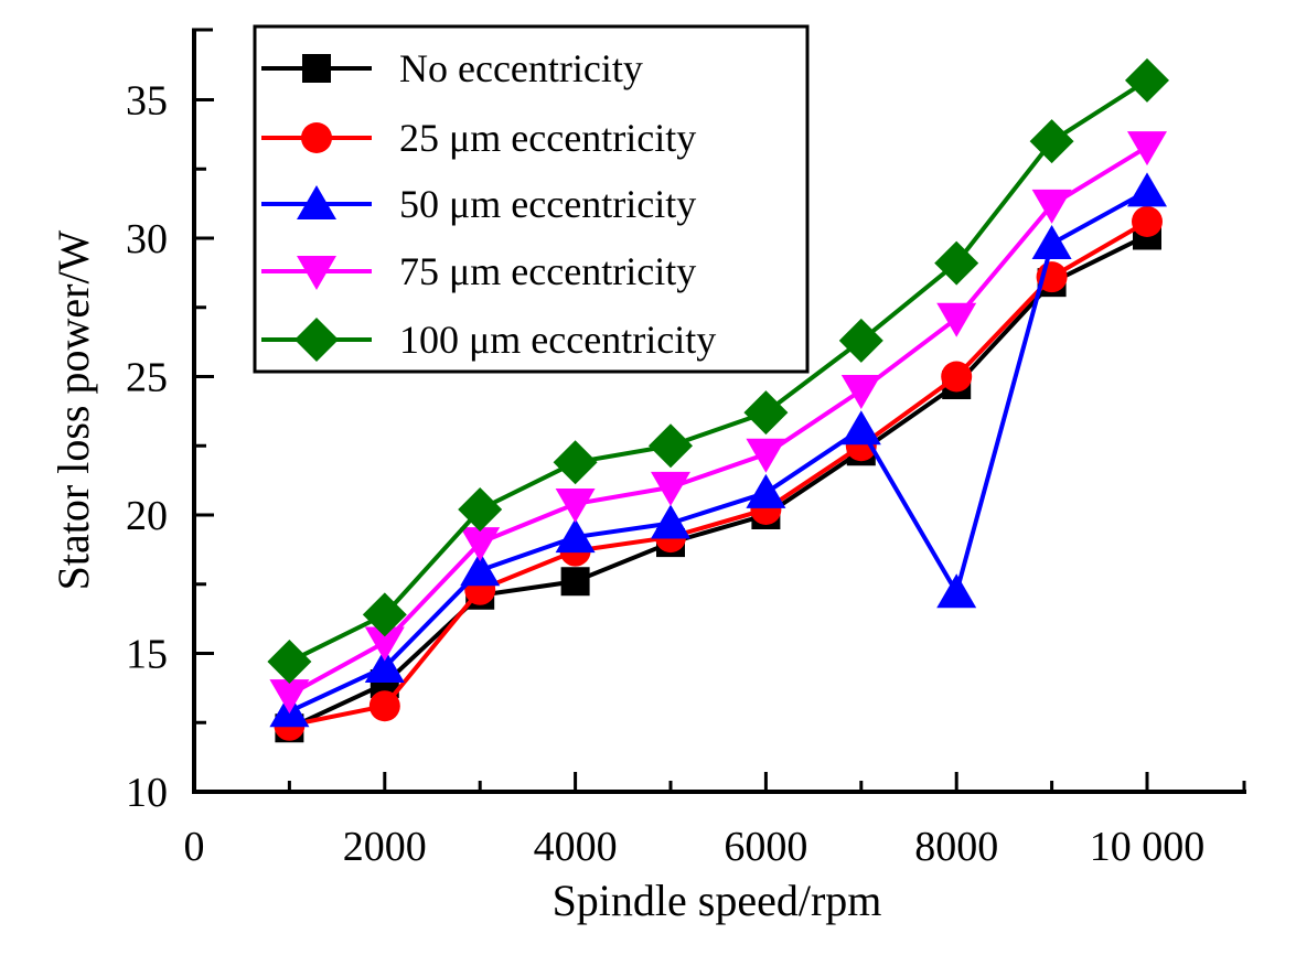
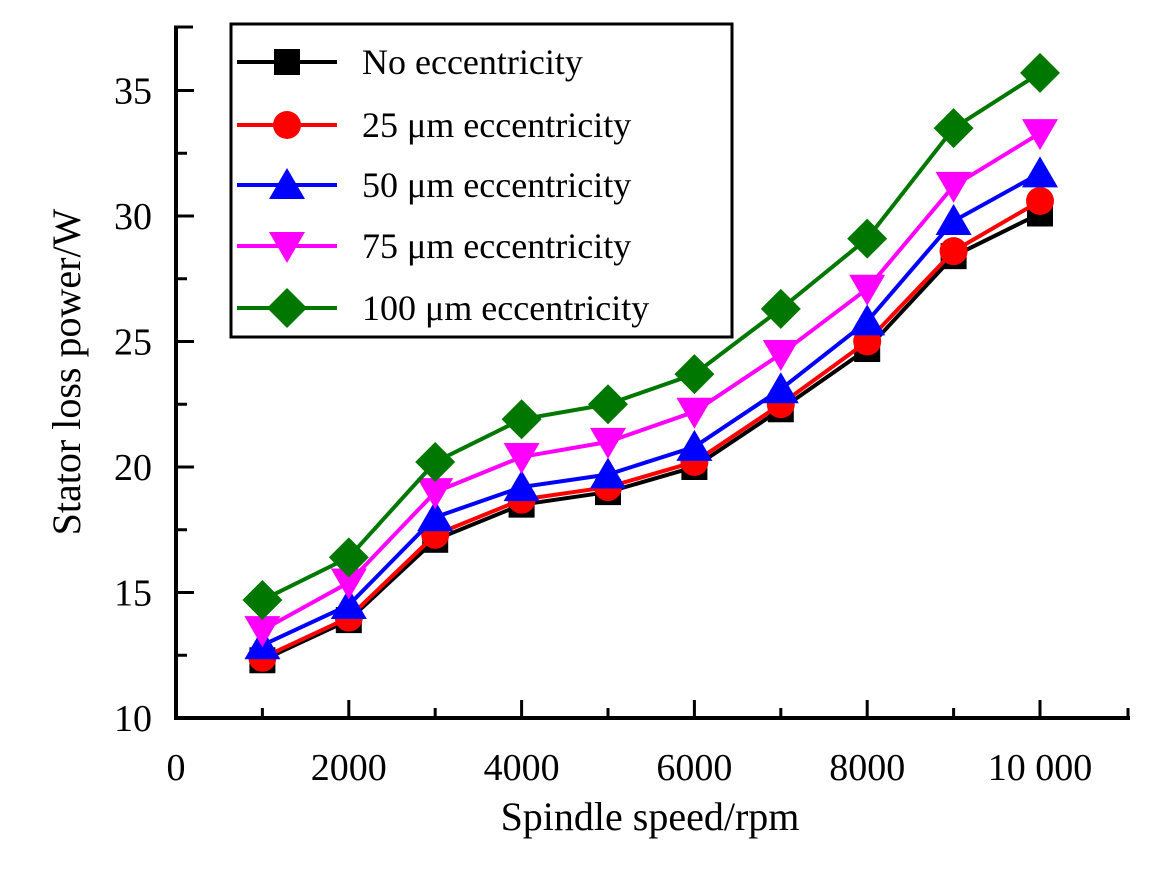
25 μm eccentricity/2000: 13.1 -> 14.0
No eccentricity/4000: 17.6 -> 18.5
50 μm eccentricity/8000: 17.2 -> 25.8
